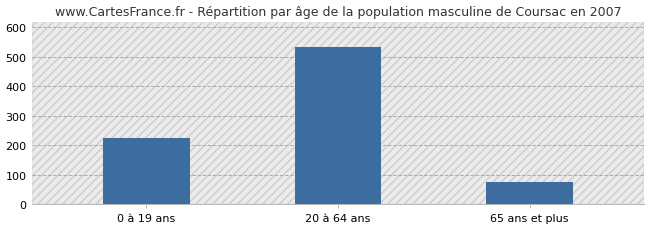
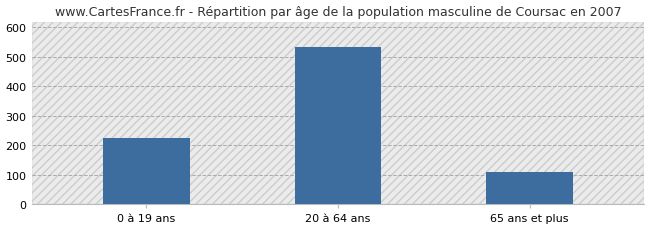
65 ans et plus: 75 -> 110
